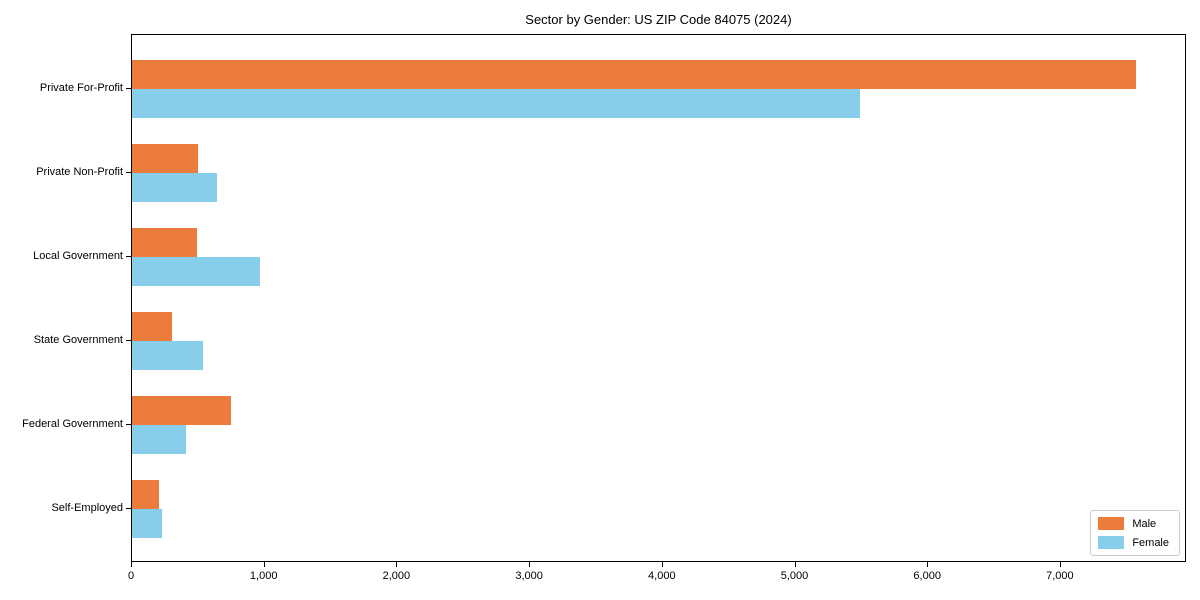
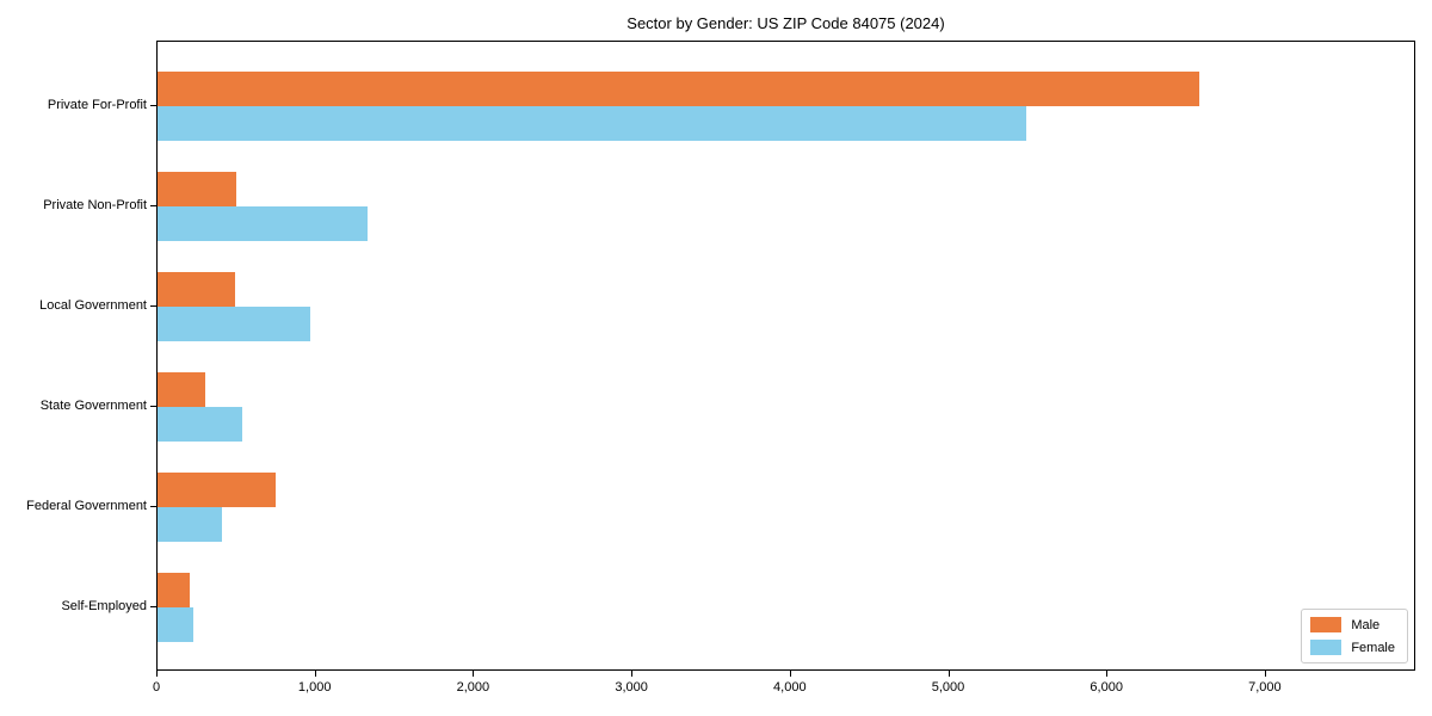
Male/Private For-Profit: 7580 -> 6590
Female/Private Non-Profit: 640 -> 1330
